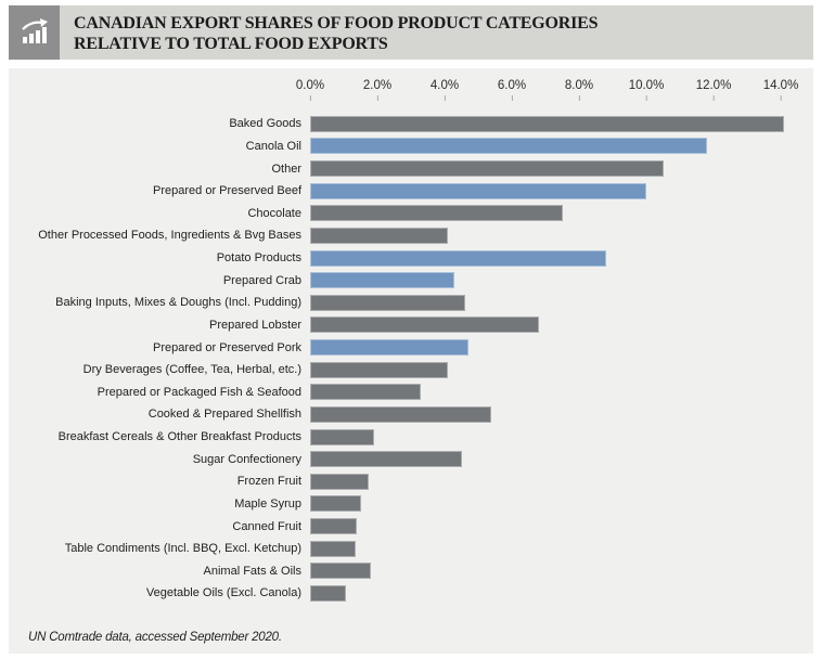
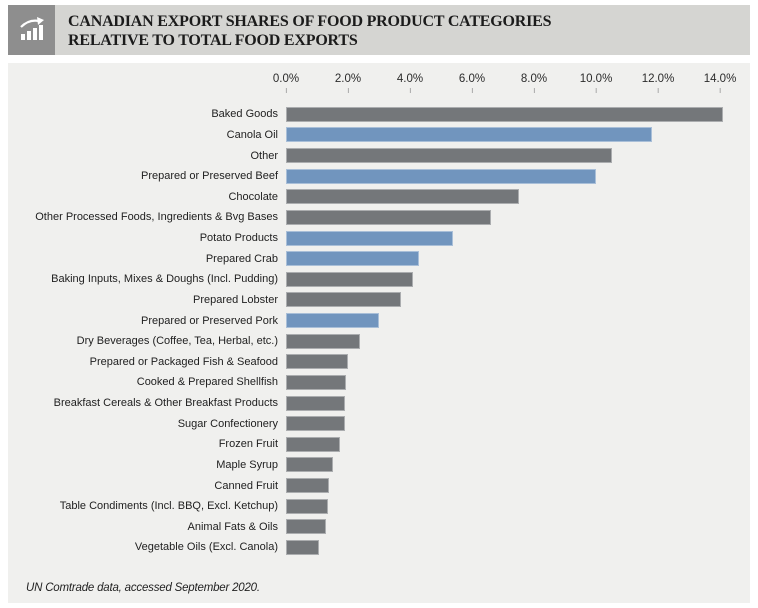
Other Processed Foods, Ingredients & Bvg Bases: 4.1% -> 6.6%
Potato Products: 8.8% -> 5.4%
Baking Inputs, Mixes & Doughs (Incl. Pudding): 4.6% -> 4.1%
Prepared Lobster: 6.8% -> 3.7%
Prepared or Preserved Pork: 4.7% -> 3.0%
Dry Beverages (Coffee, Tea, Herbal, etc.): 4.1% -> 2.4%
Prepared or Packaged Fish & Seafood: 3.3% -> 2.0%
Cooked & Prepared Shellfish: 5.4% -> 1.9%
Sugar Confectionery: 4.5% -> 1.9%
Animal Fats & Oils: 1.8% -> 1.3%
